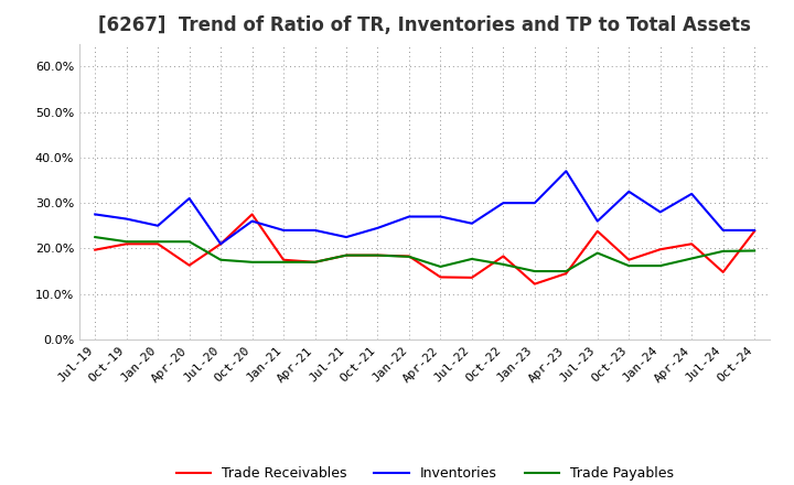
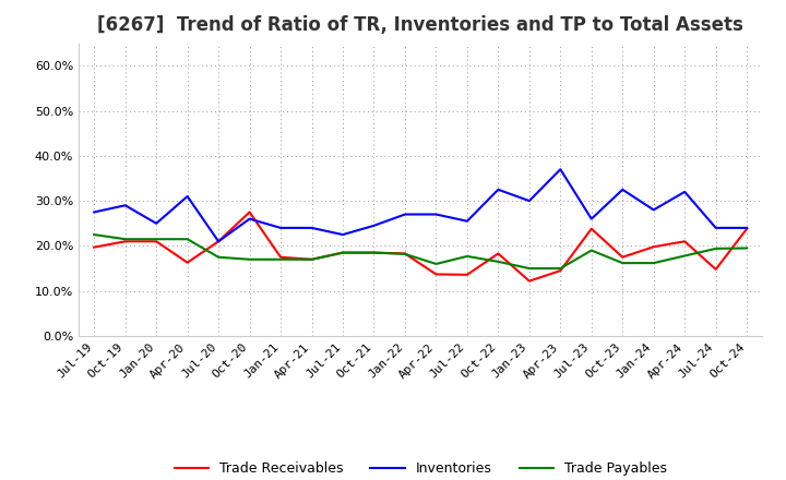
Inventories/Oct-19: 26.5% -> 29.0%
Inventories/Oct-22: 30.0% -> 32.5%
